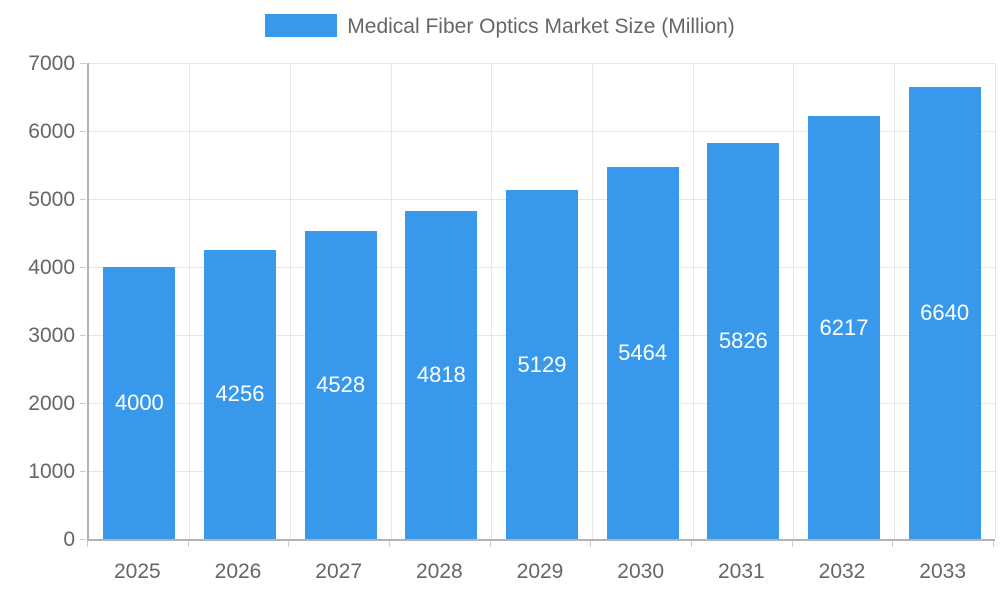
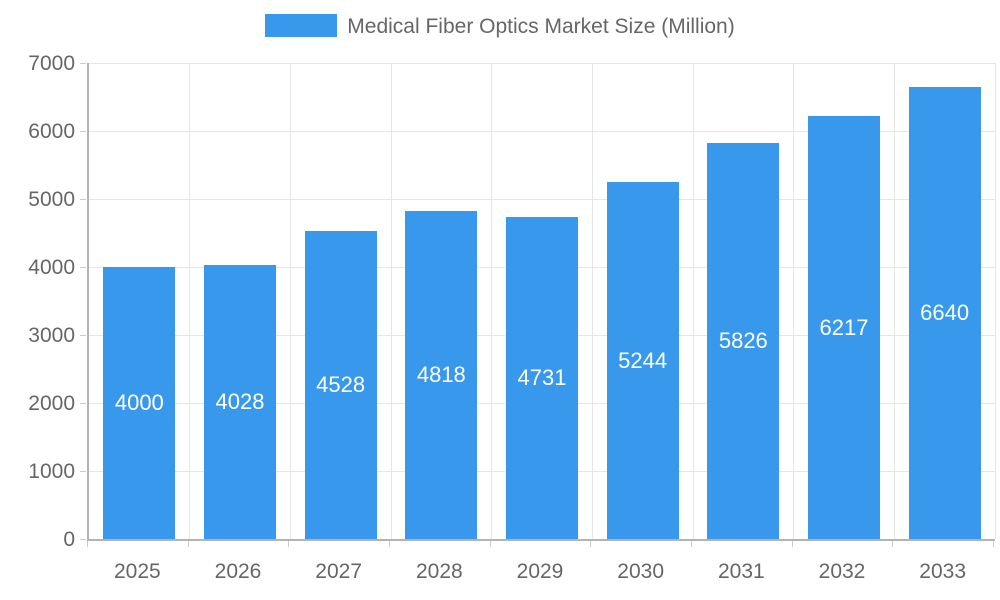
2026: 4256 -> 4028
2029: 5129 -> 4731
2030: 5464 -> 5244
